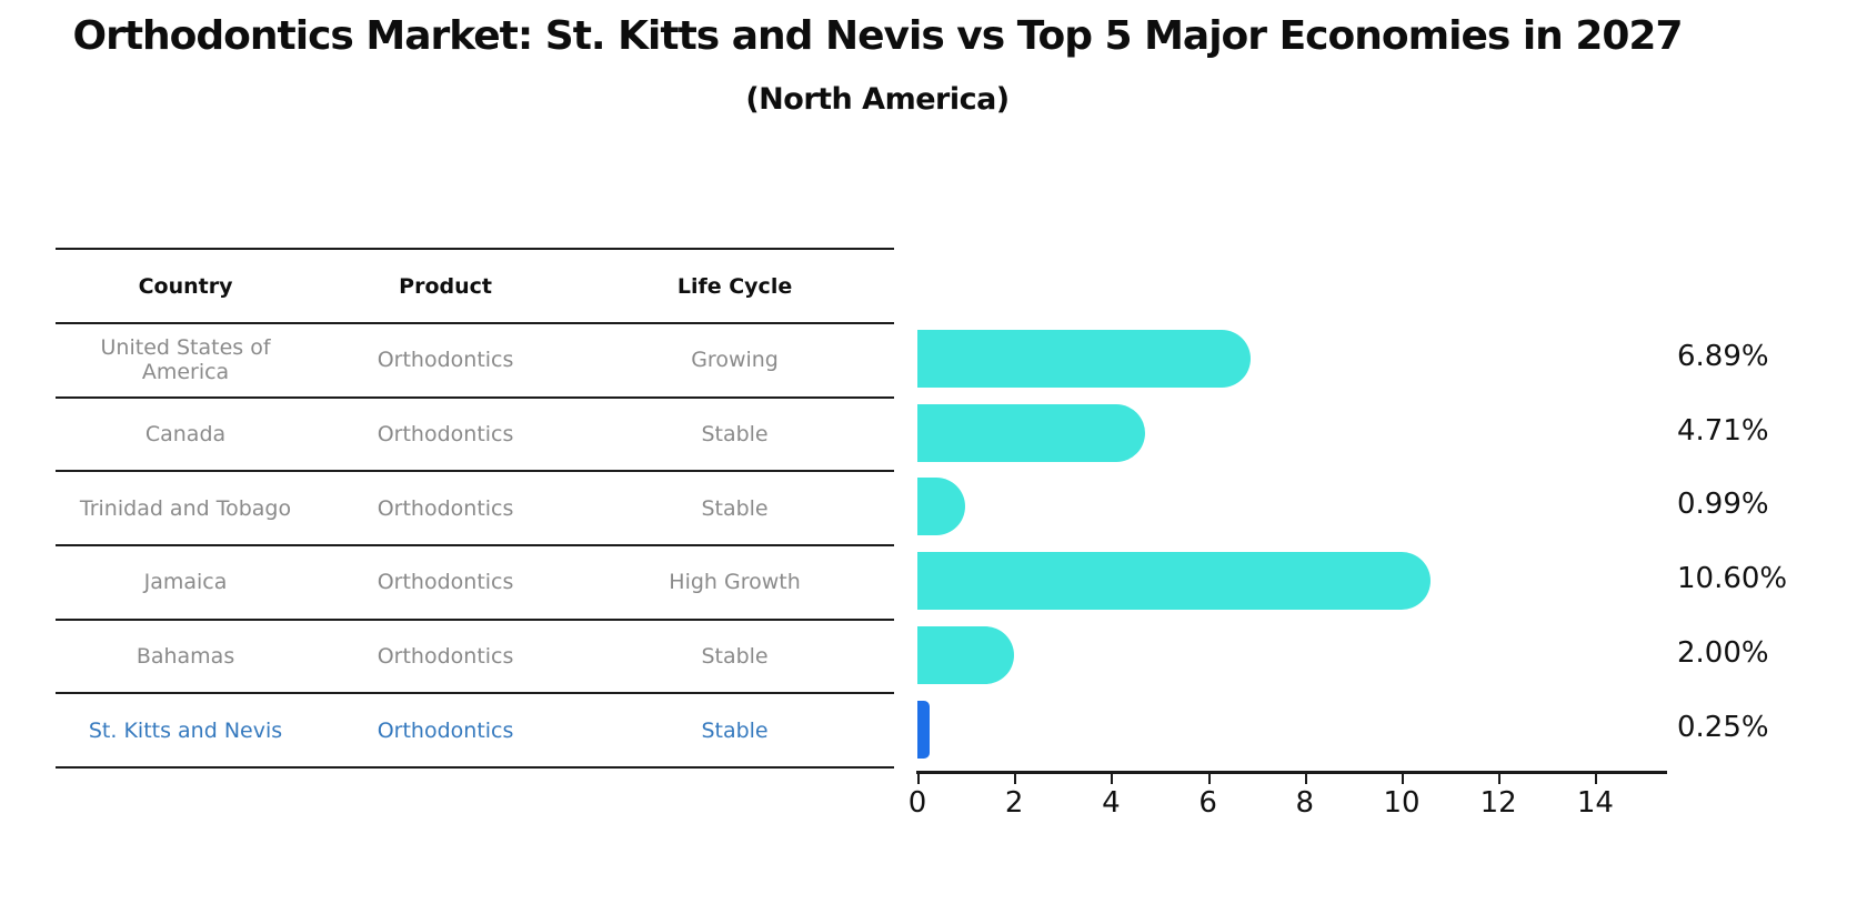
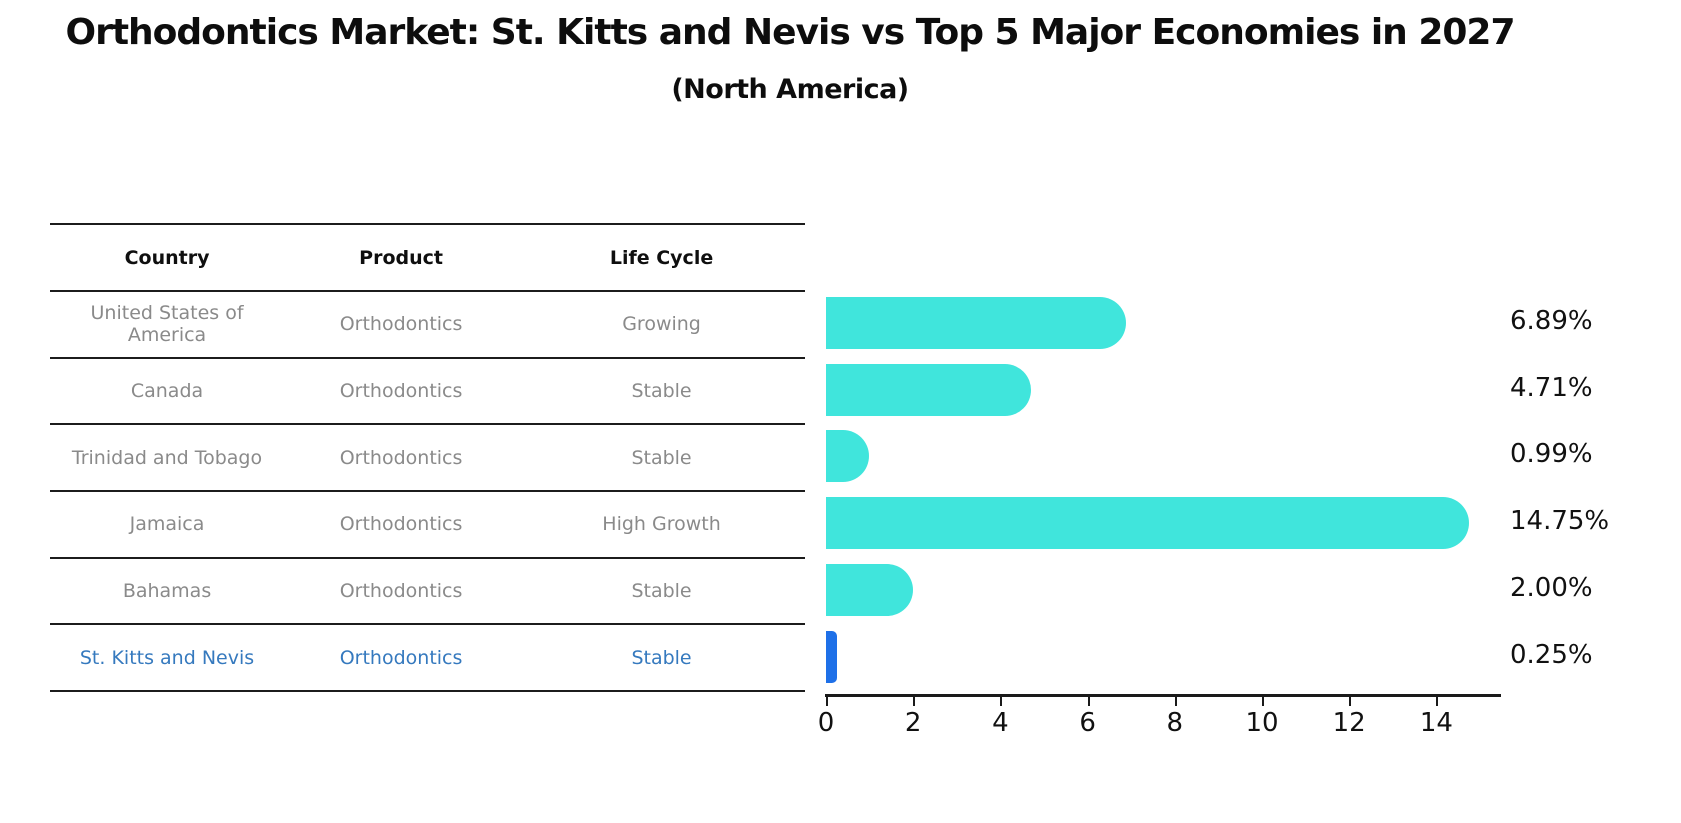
Jamaica: 10.60% -> 14.75%
